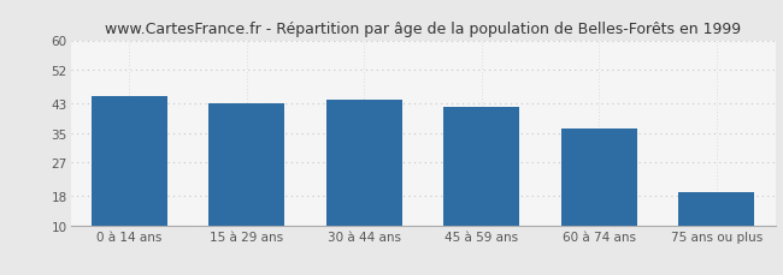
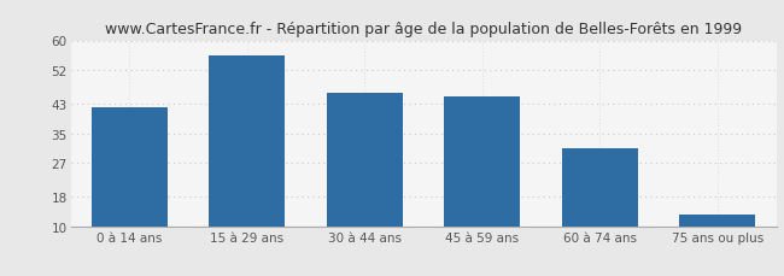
0 à 14 ans: 45 -> 42
15 à 29 ans: 43 -> 56
30 à 44 ans: 44 -> 46
45 à 59 ans: 42 -> 45
60 à 74 ans: 36 -> 31
75 ans ou plus: 19 -> 13
